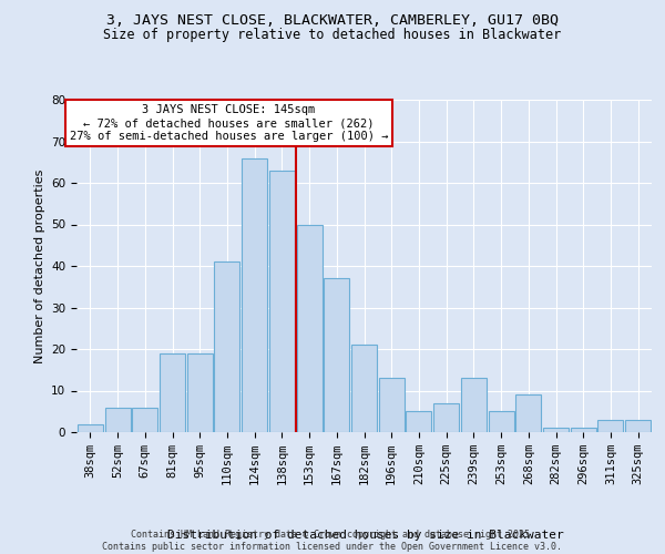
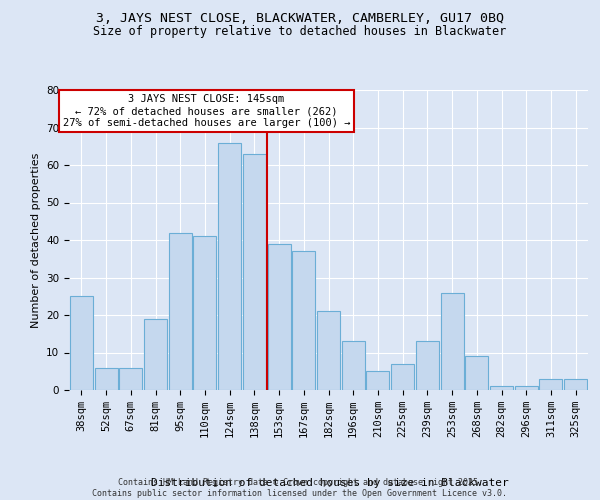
38sqm: 2 -> 25
95sqm: 19 -> 42
153sqm: 50 -> 39
253sqm: 5 -> 26
